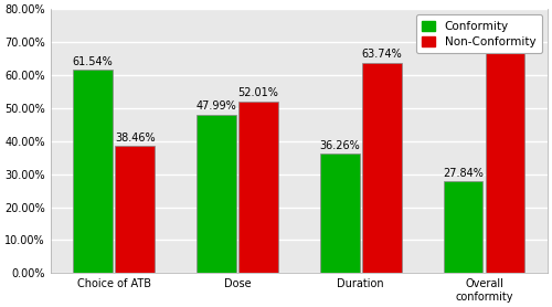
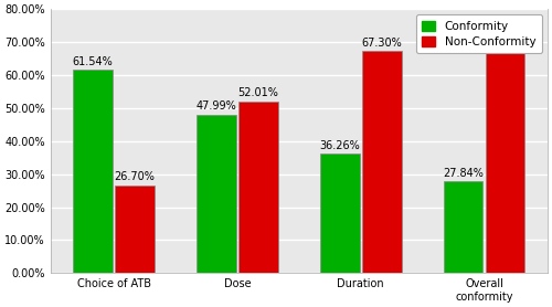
Non-Conformity/Choice of ATB: 38.46% -> 26.70%
Non-Conformity/Duration: 63.74% -> 67.30%
